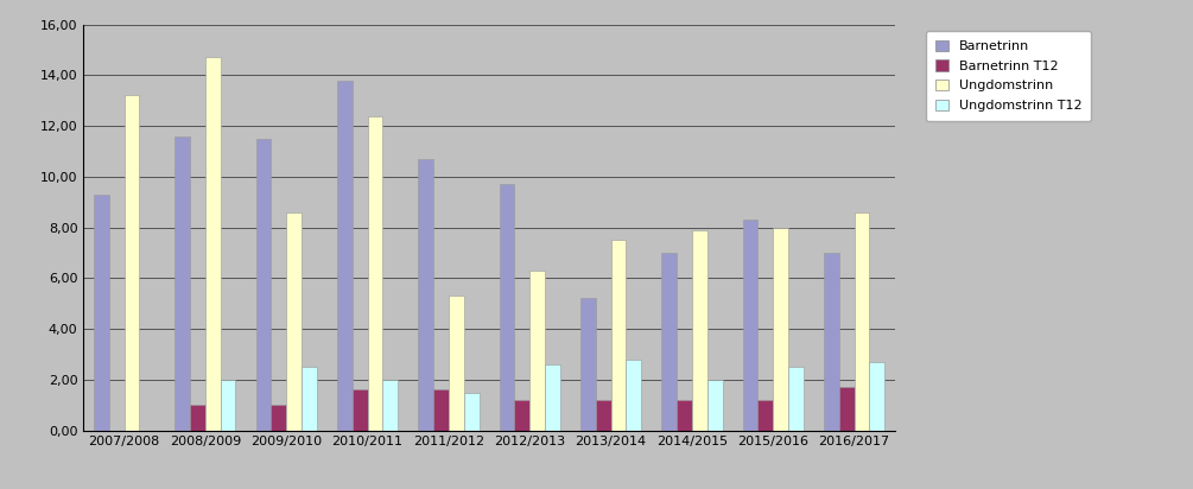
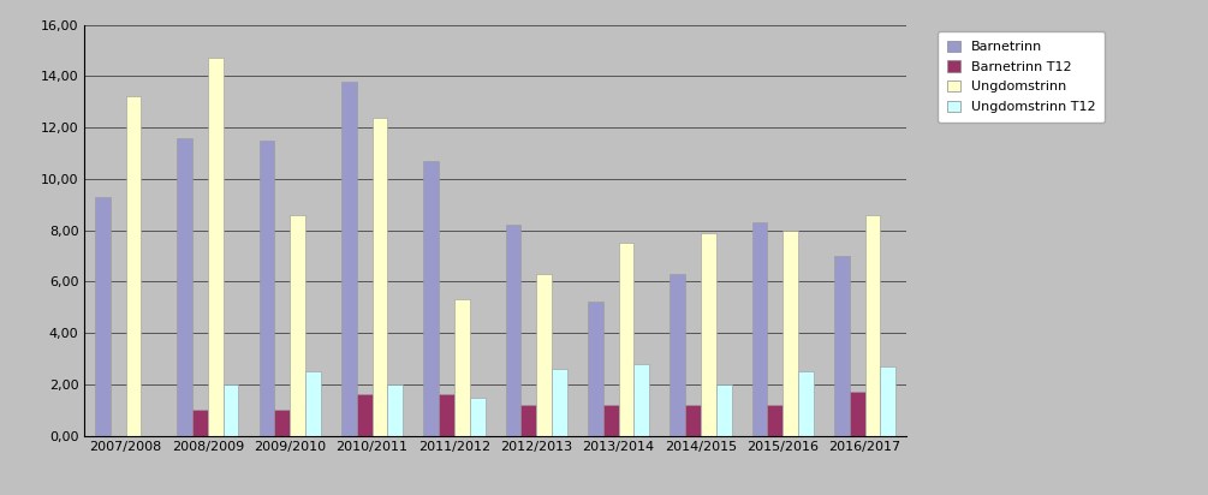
Barnetrinn/2012/2013: 9,7 -> 8,2
Barnetrinn/2014/2015: 7,0 -> 6,3
